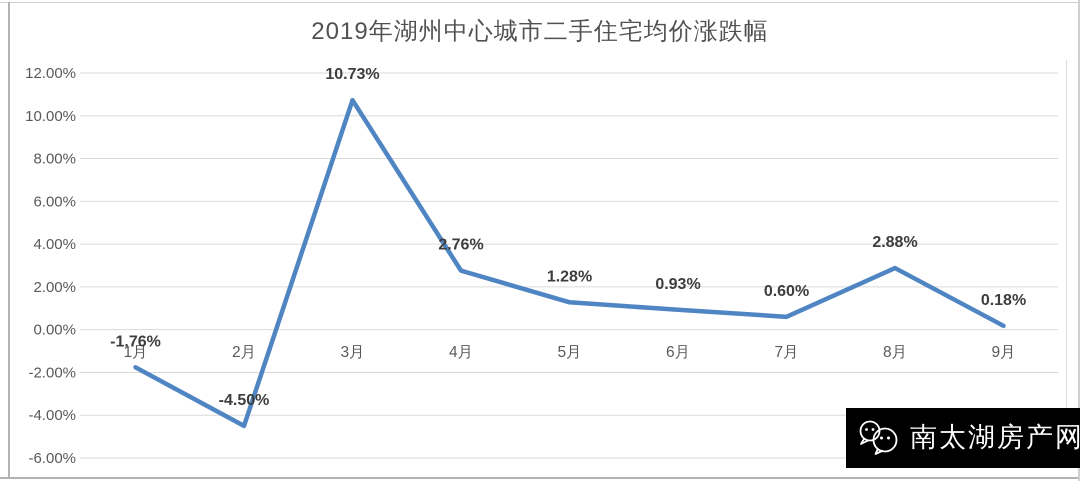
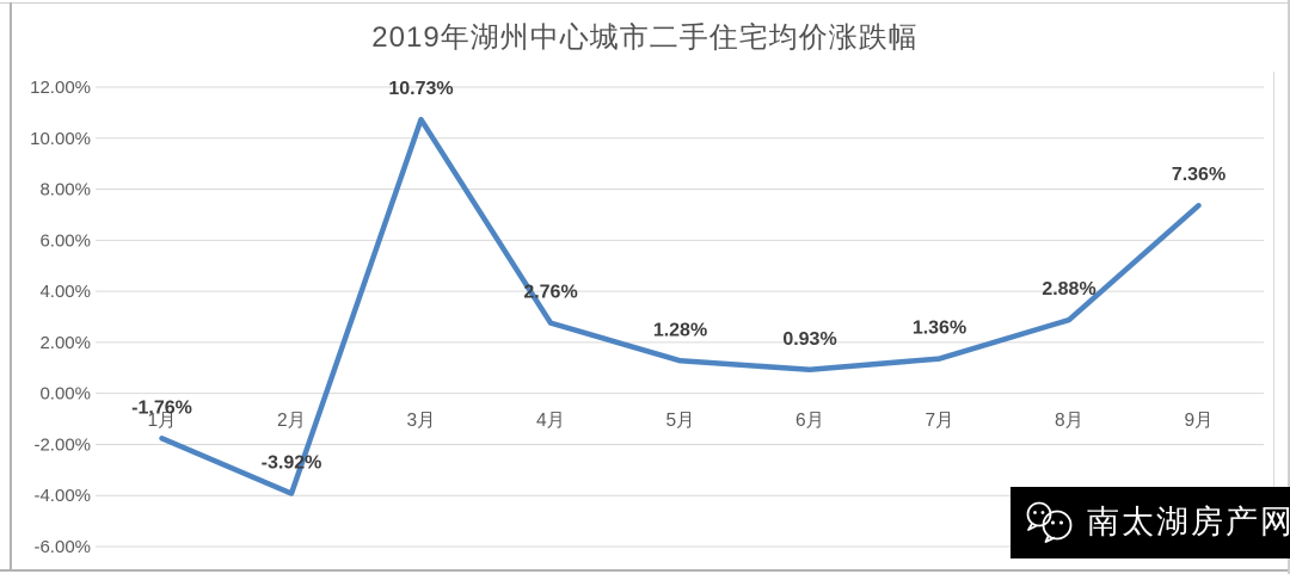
2月: -4.50% -> -3.92%
7月: 0.60% -> 1.36%
9月: 0.18% -> 7.36%
